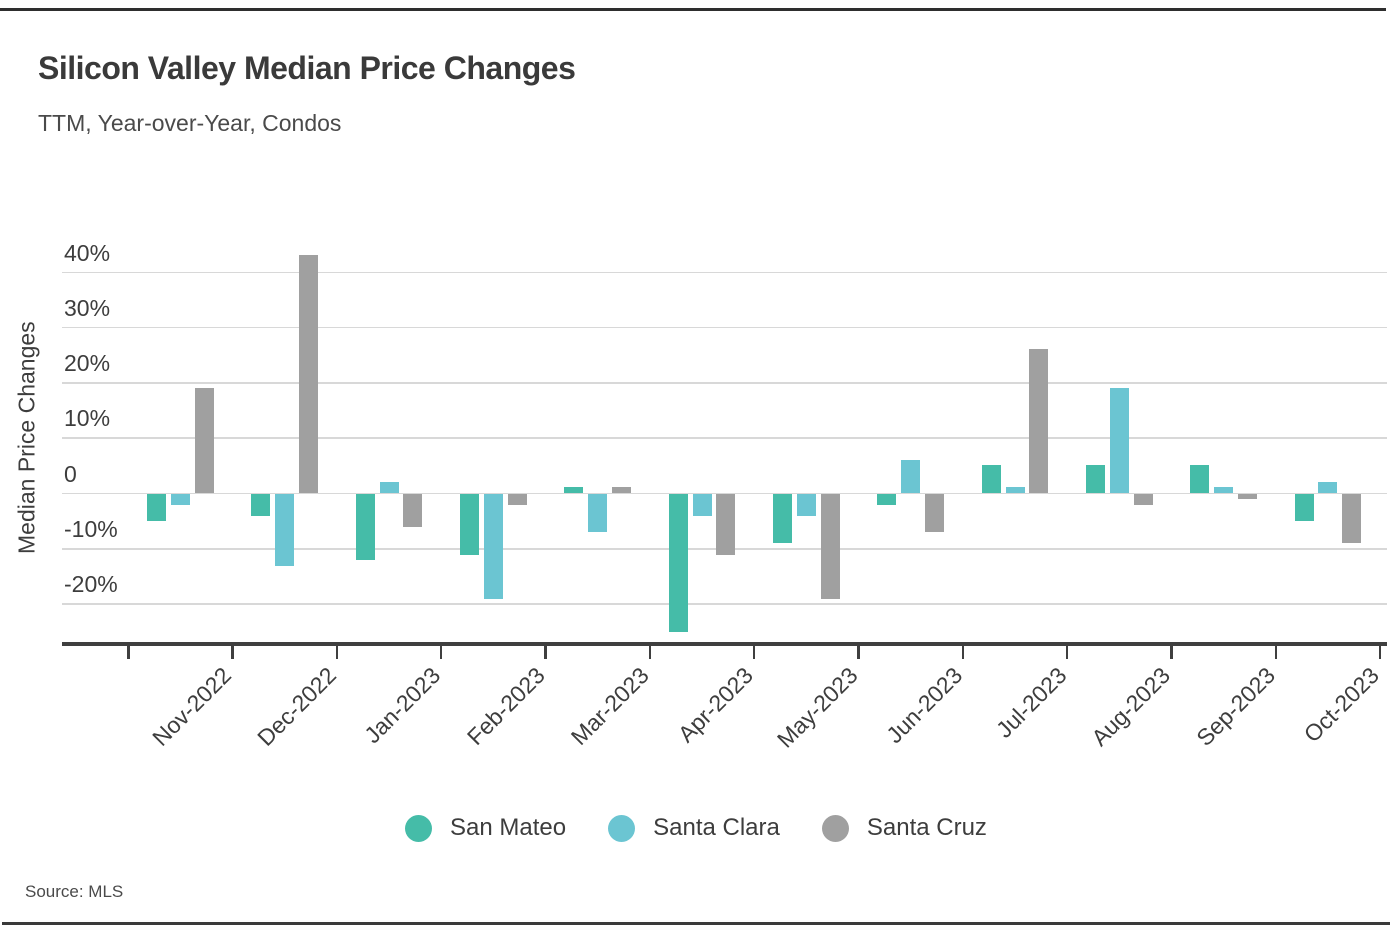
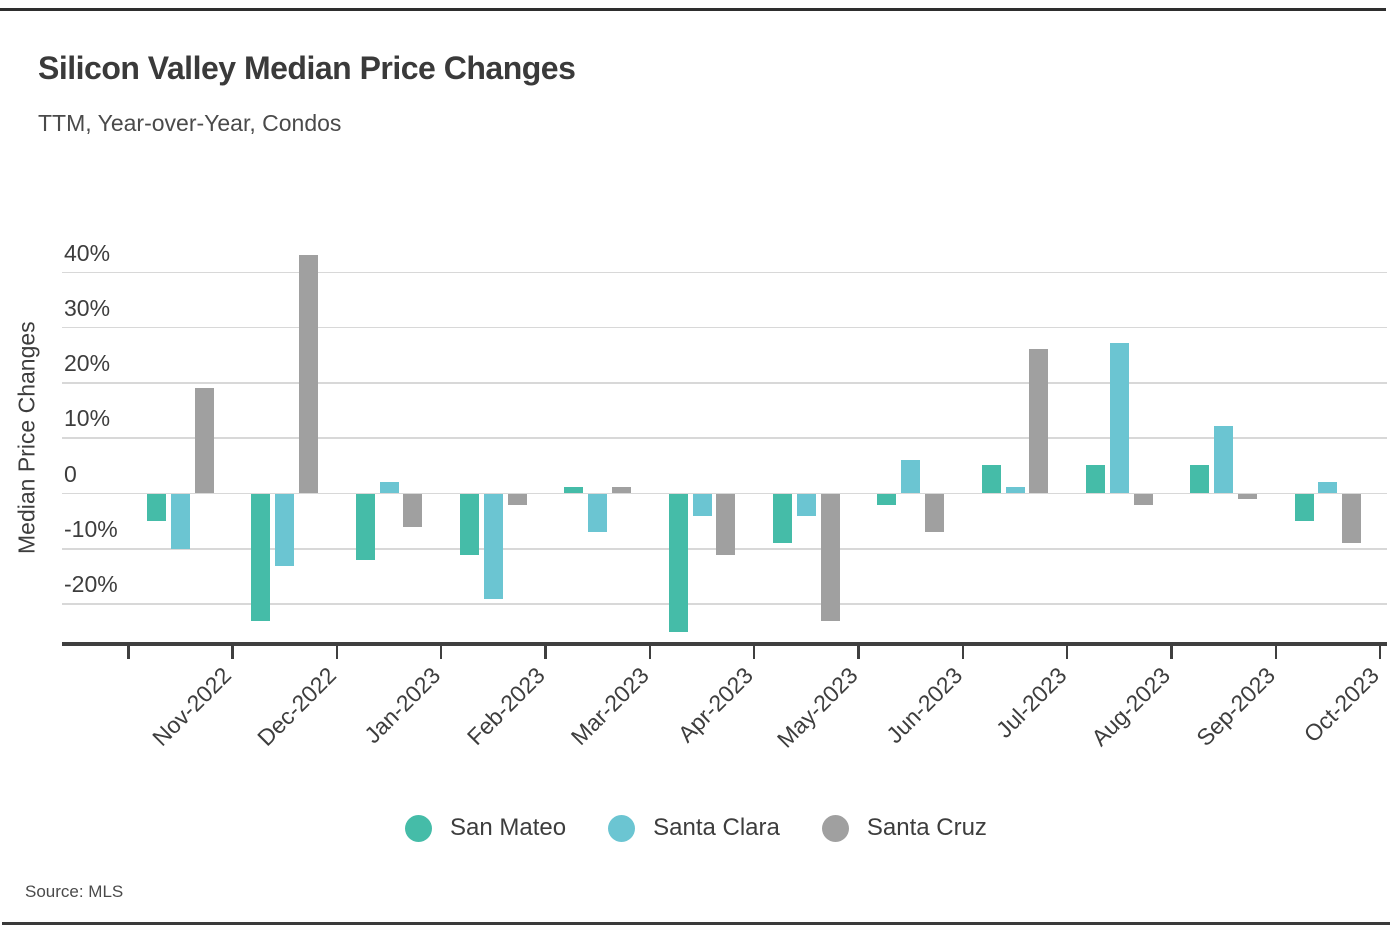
Santa Clara/Nov-2022: -2% -> -10%
San Mateo/Dec-2022: -4% -> -23%
Santa Cruz/May-2023: -19% -> -23%
Santa Clara/Aug-2023: 19% -> 27%
Santa Clara/Sep-2023: 1% -> 12%
